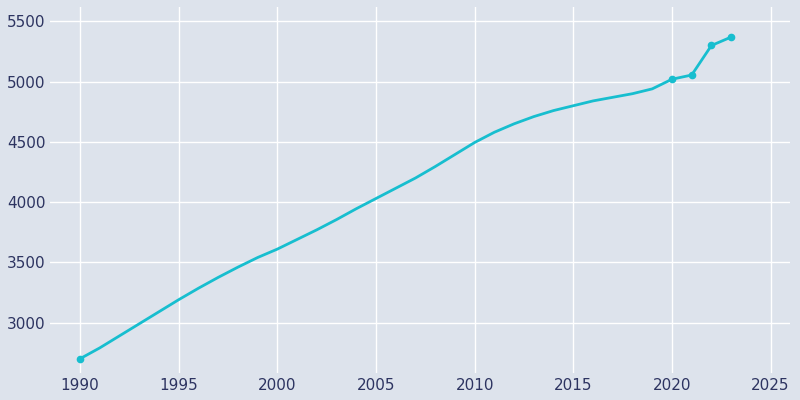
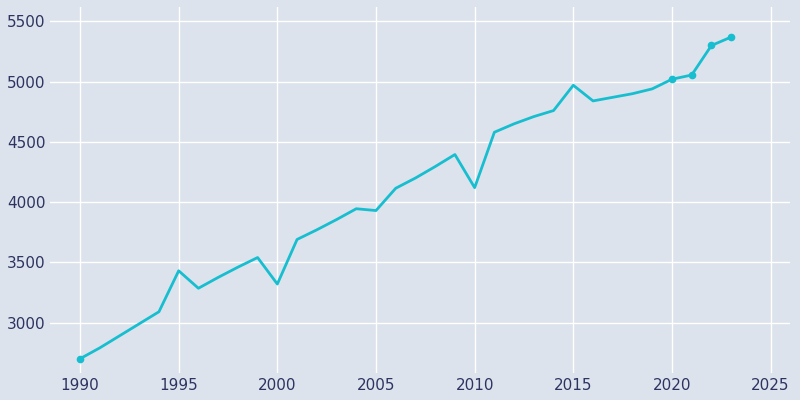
1995: 3190 -> 3430
2000: 3610 -> 3320
2005: 4030 -> 3930
2010: 4500 -> 4120
2015: 4800 -> 4970
